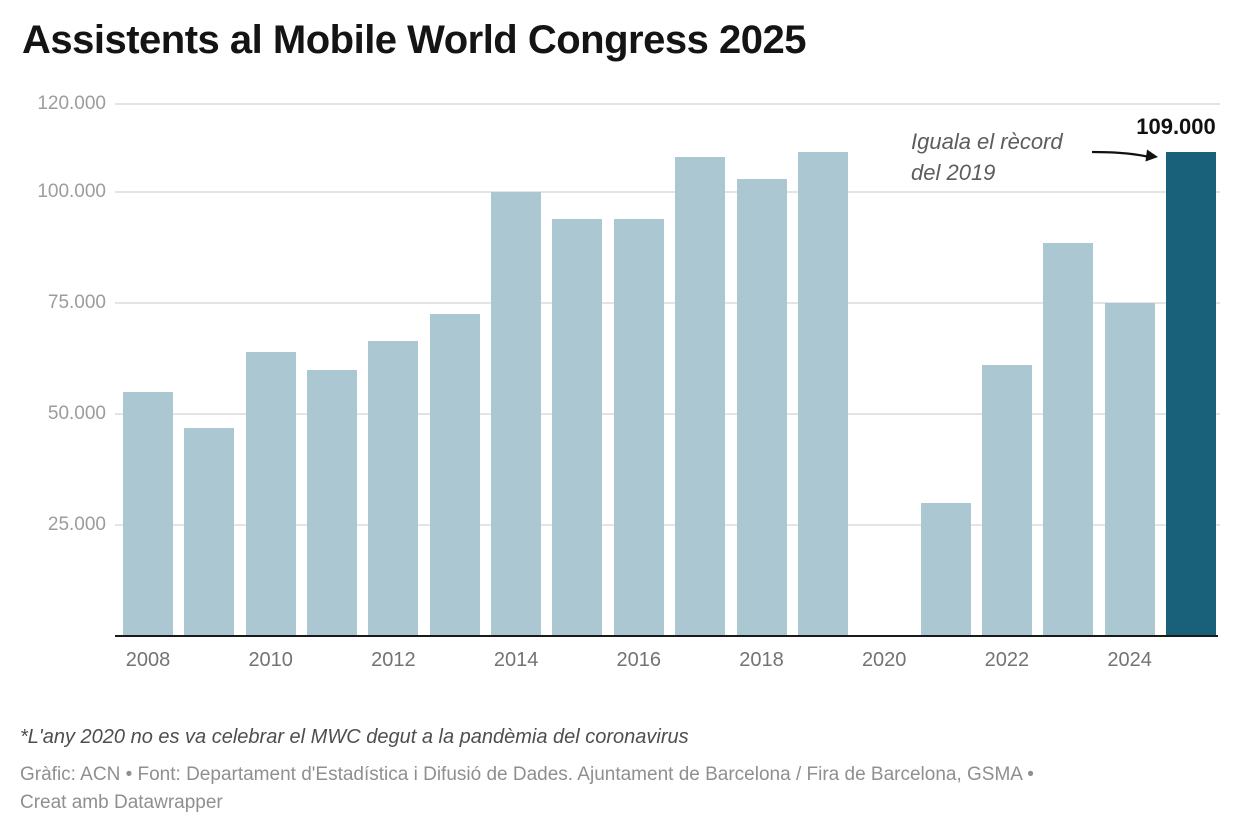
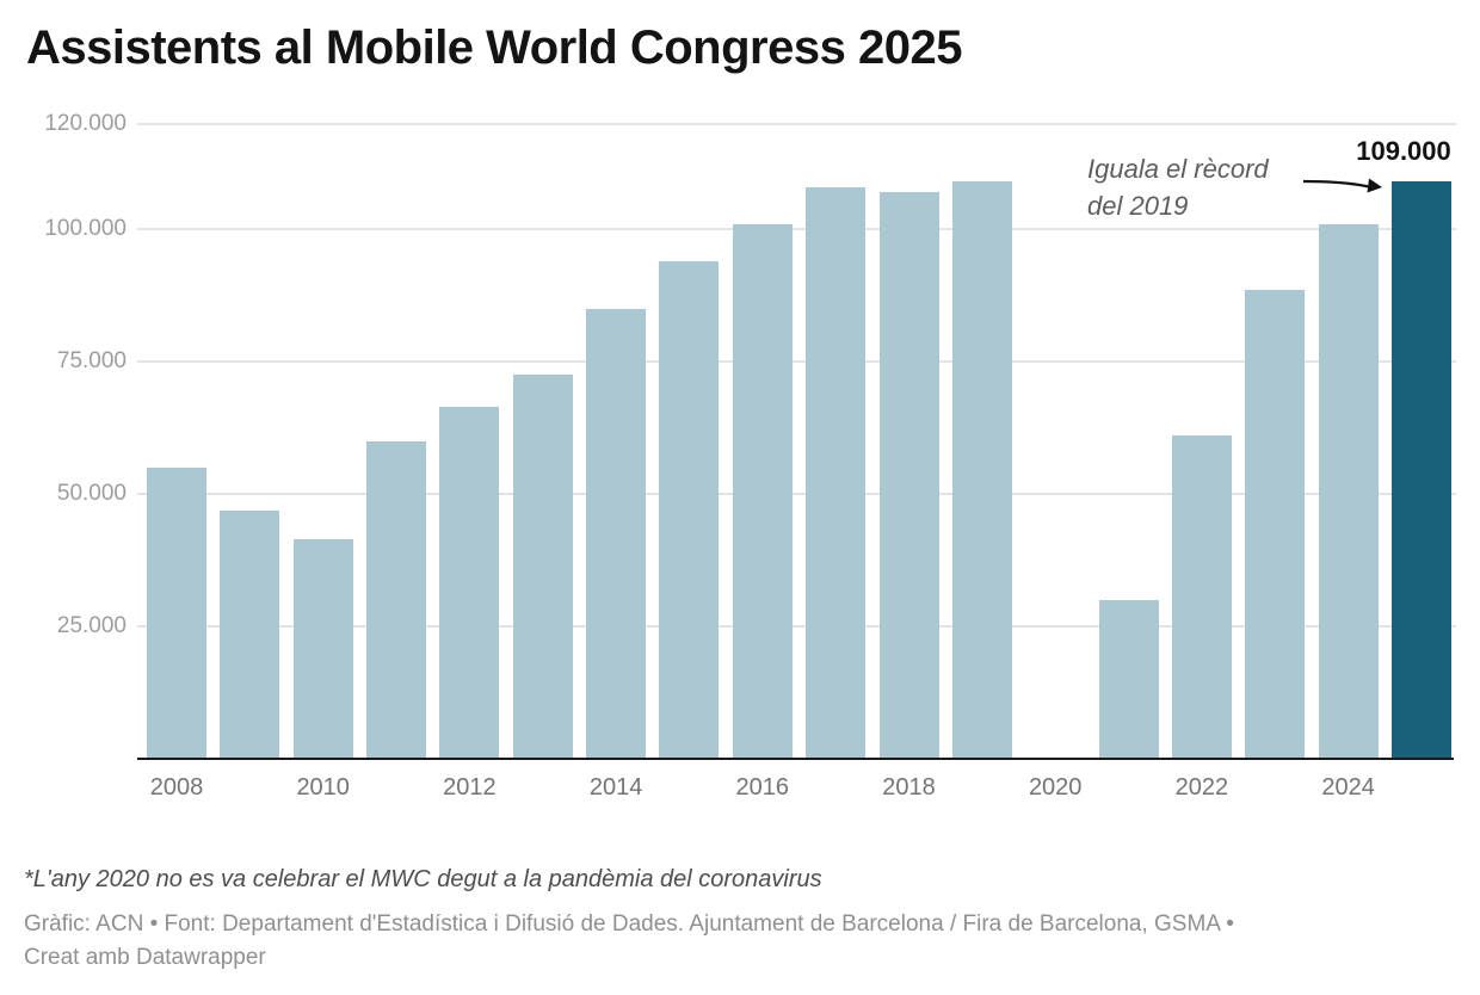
2010: 64000 -> 42000
2014: 100000 -> 85000
2016: 94000 -> 101000
2018: 103000 -> 107000
2024: 75000 -> 101000
